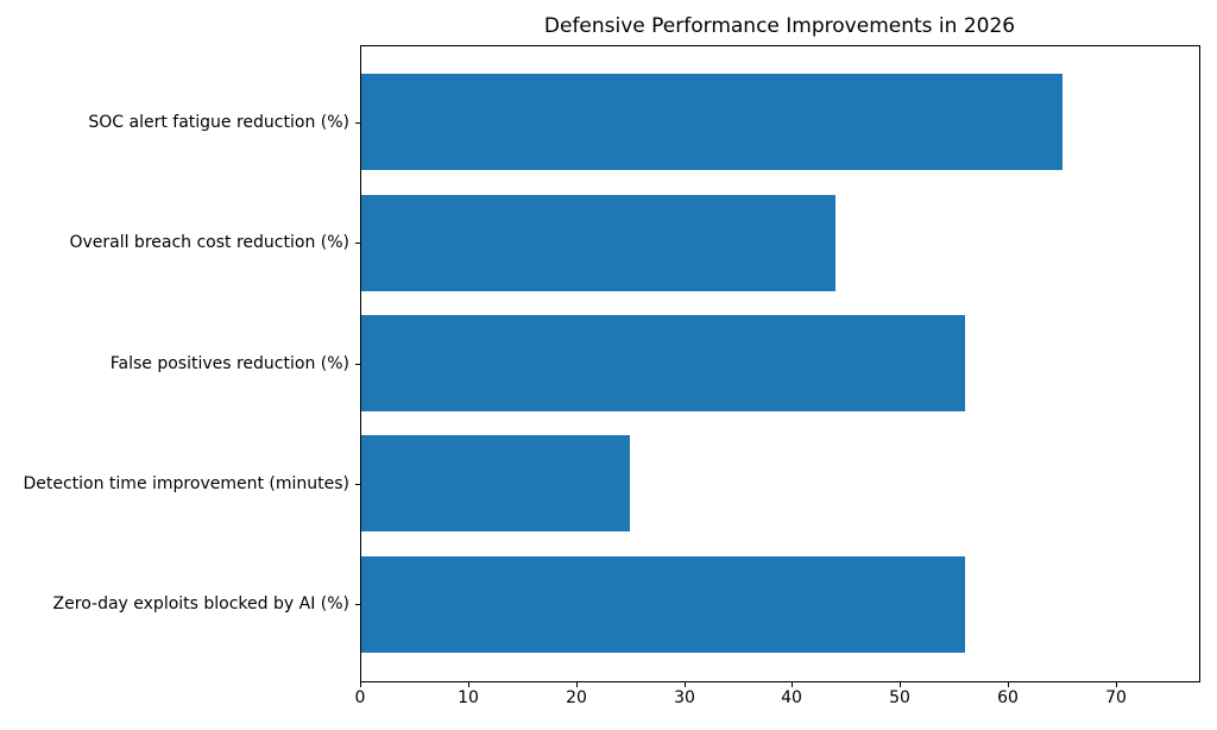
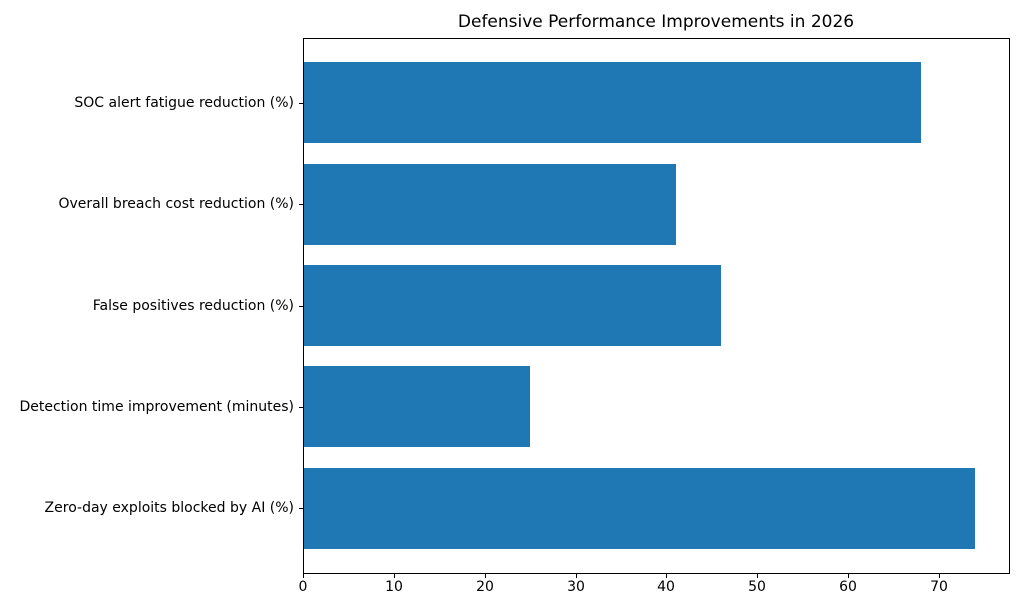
SOC alert fatigue reduction (%): 65 -> 68
Overall breach cost reduction (%): 44 -> 41
False positives reduction (%): 56 -> 46
Zero-day exploits blocked by AI (%): 56 -> 74
